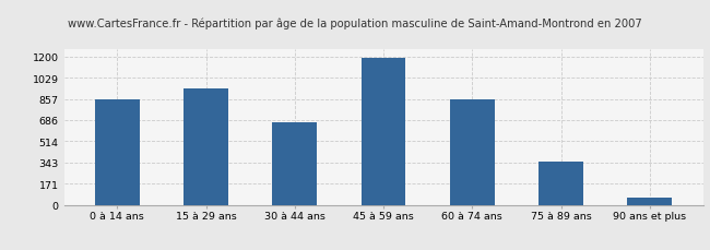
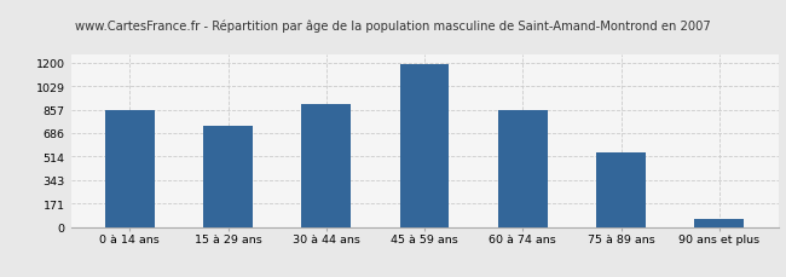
15 à 29 ans: 940 -> 740
30 à 44 ans: 670 -> 900
75 à 89 ans: 350 -> 540
